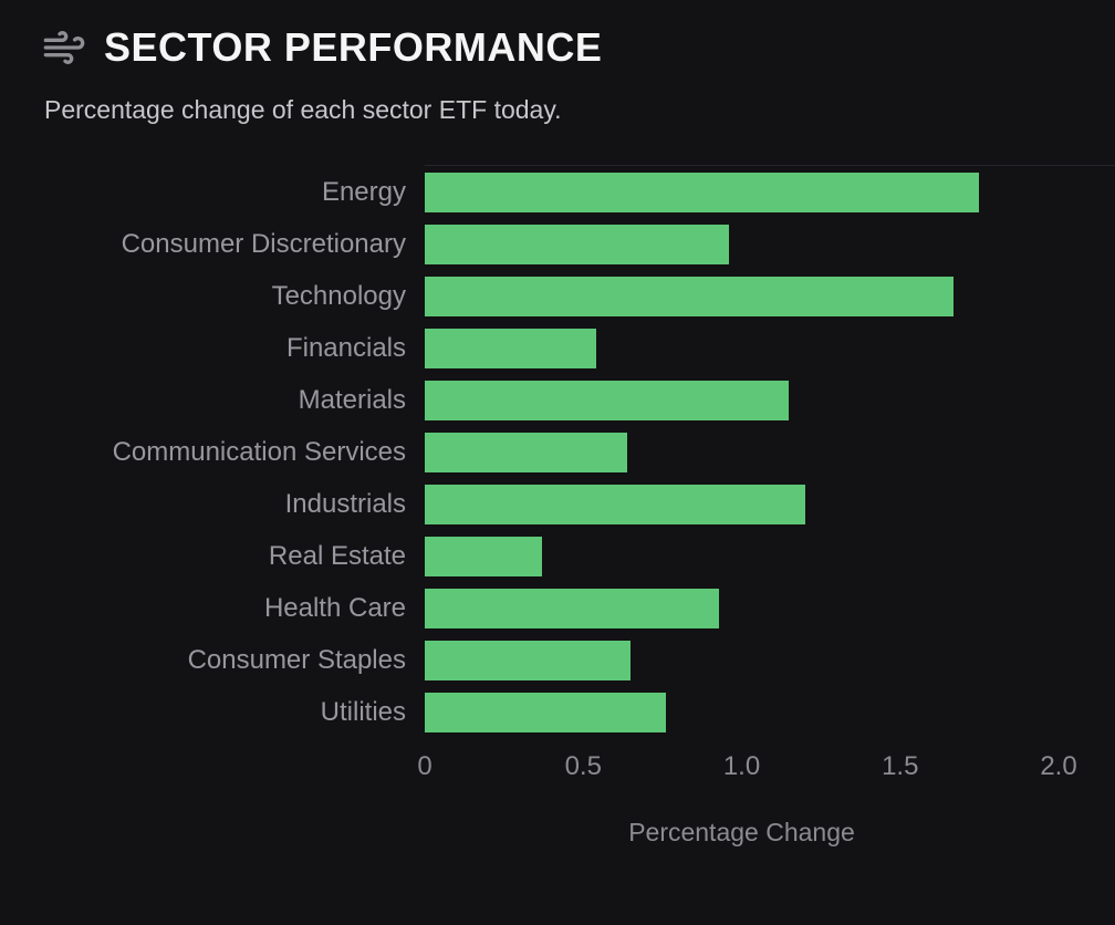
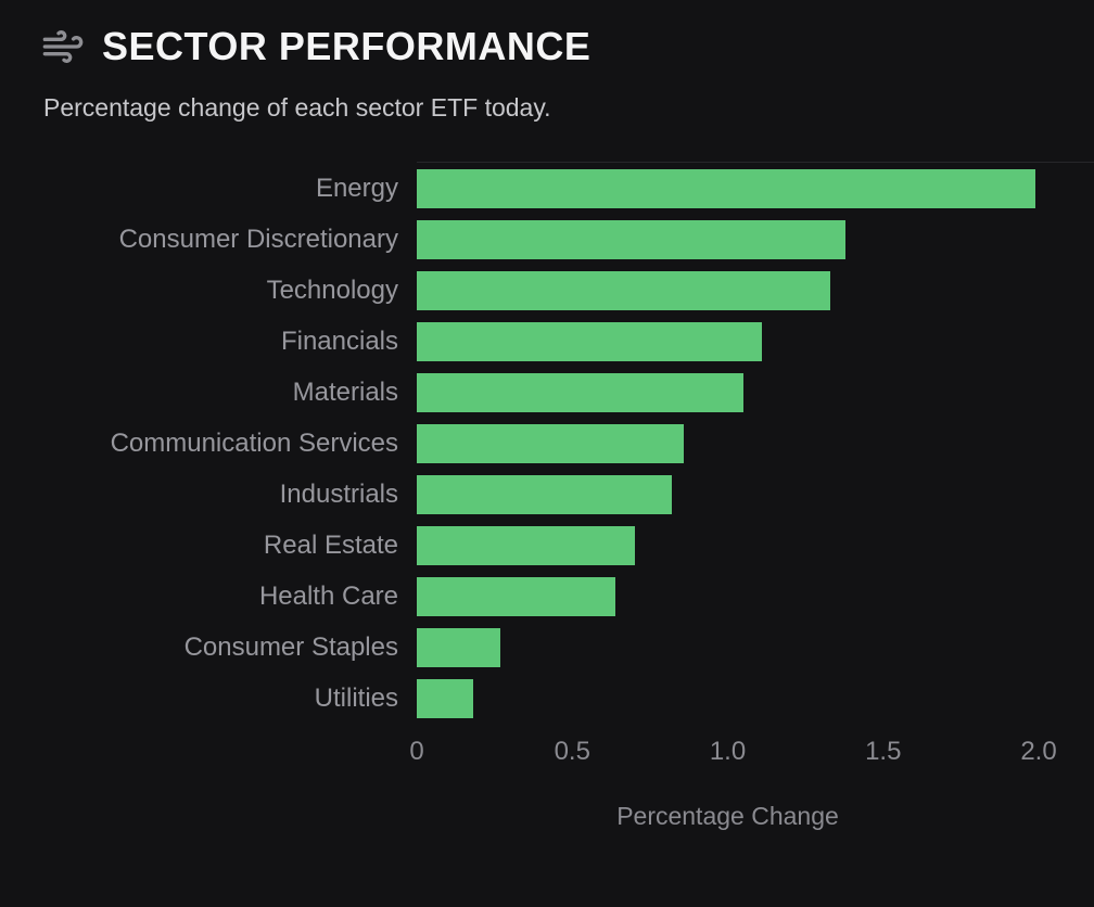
Energy: 1.75 -> 1.99
Consumer Discretionary: 0.96 -> 1.38
Technology: 1.67 -> 1.33
Financials: 0.54 -> 1.11
Materials: 1.15 -> 1.05
Communication Services: 0.64 -> 0.86
Industrials: 1.20 -> 0.82
Real Estate: 0.37 -> 0.70
Health Care: 0.93 -> 0.64
Consumer Staples: 0.65 -> 0.27
Utilities: 0.76 -> 0.18
